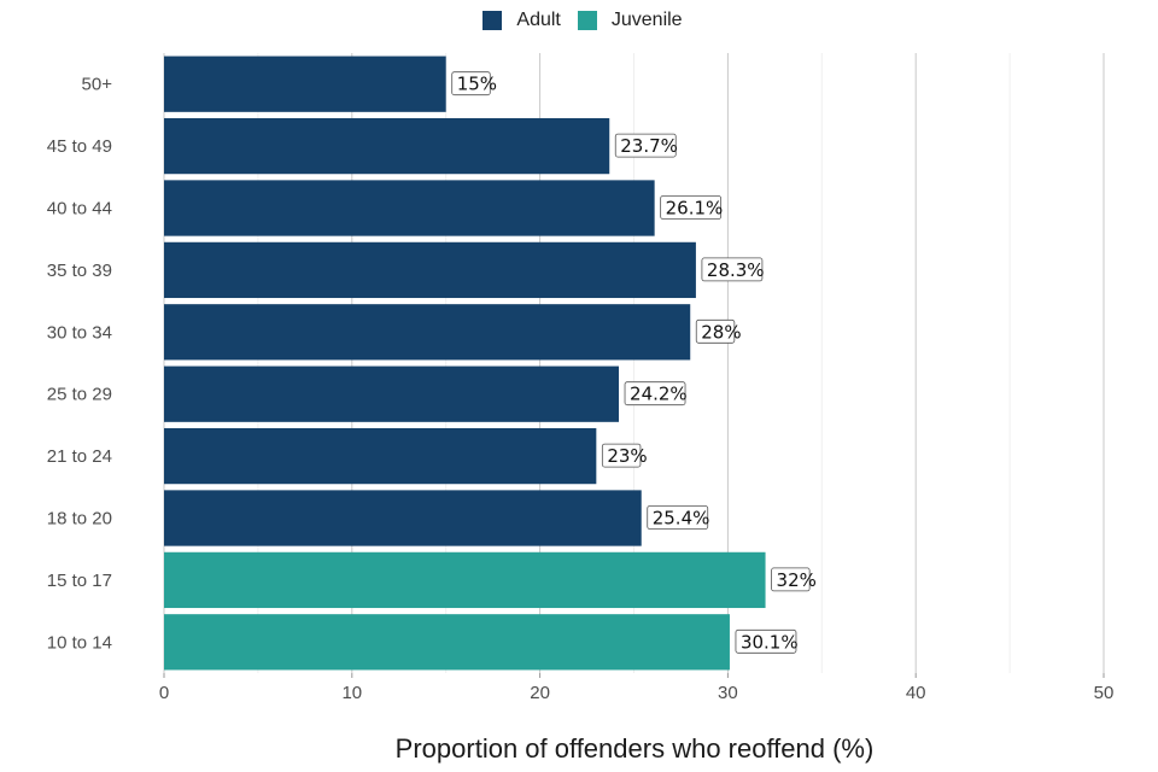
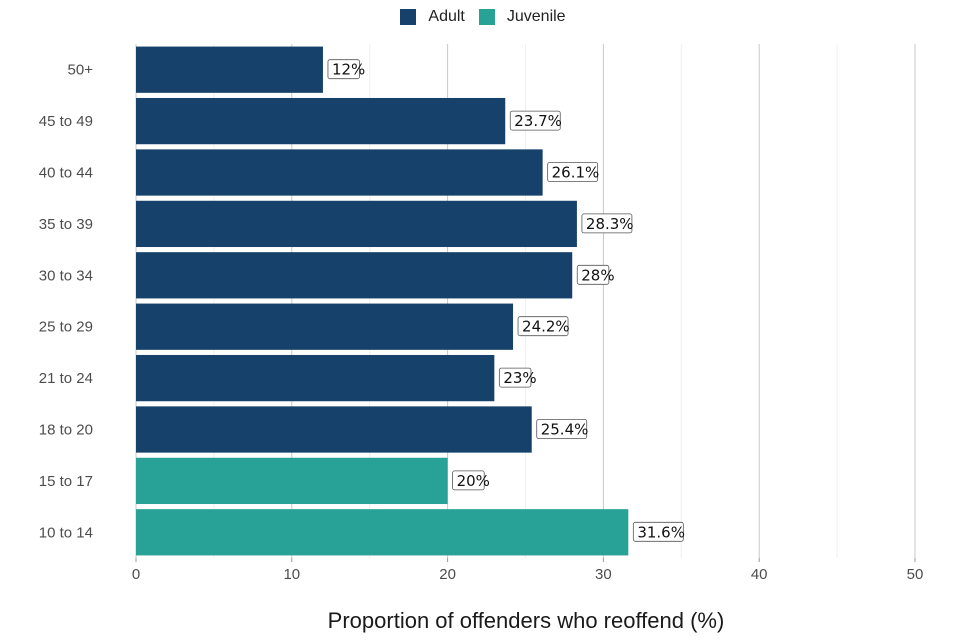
50+: 15% -> 12%
15 to 17: 32% -> 20%
10 to 14: 30.1% -> 31.6%
